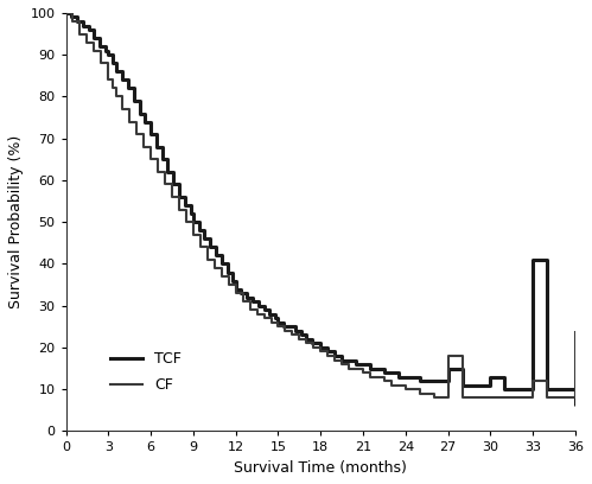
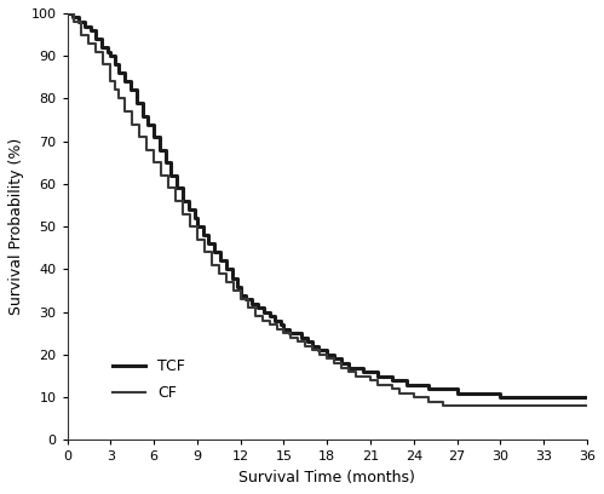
TCF/27: 15 -> 11
CF/27: 18 -> 8
TCF/30: 13 -> 10
TCF/33: 41 -> 10
CF/33: 12 -> 8
TCF/36: 6 -> 10
CF/36: 24 -> 8
